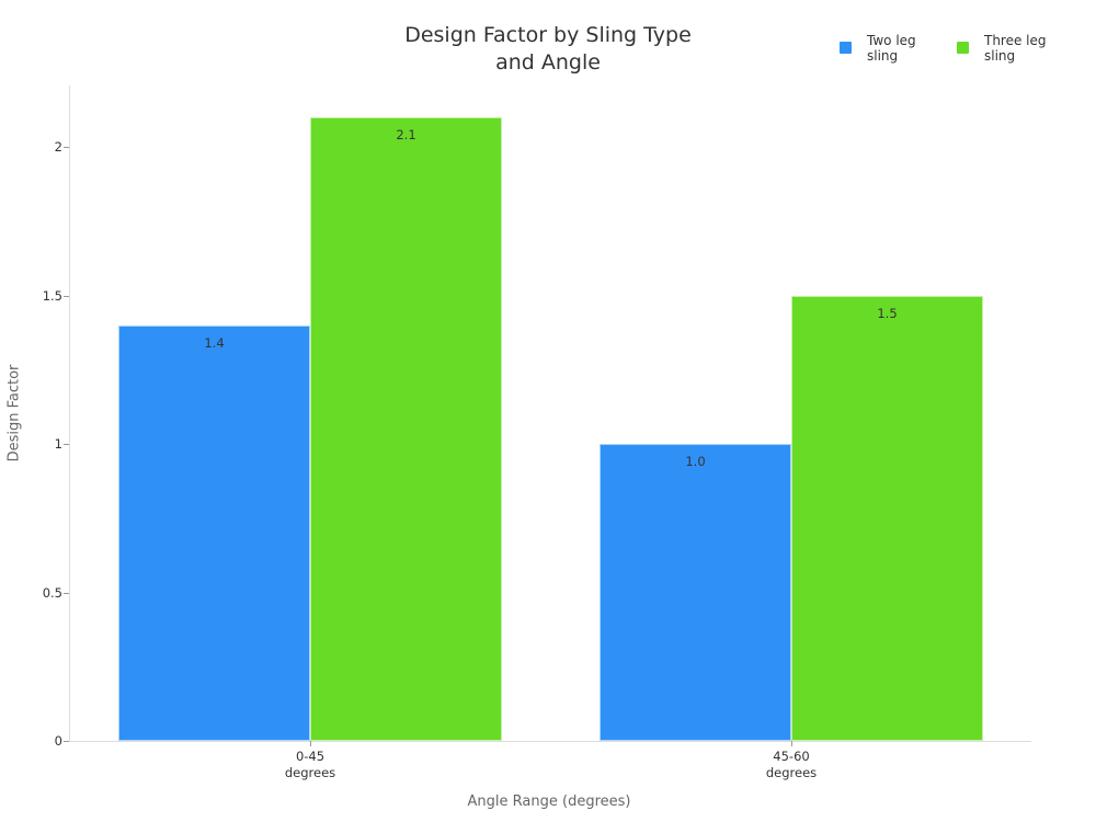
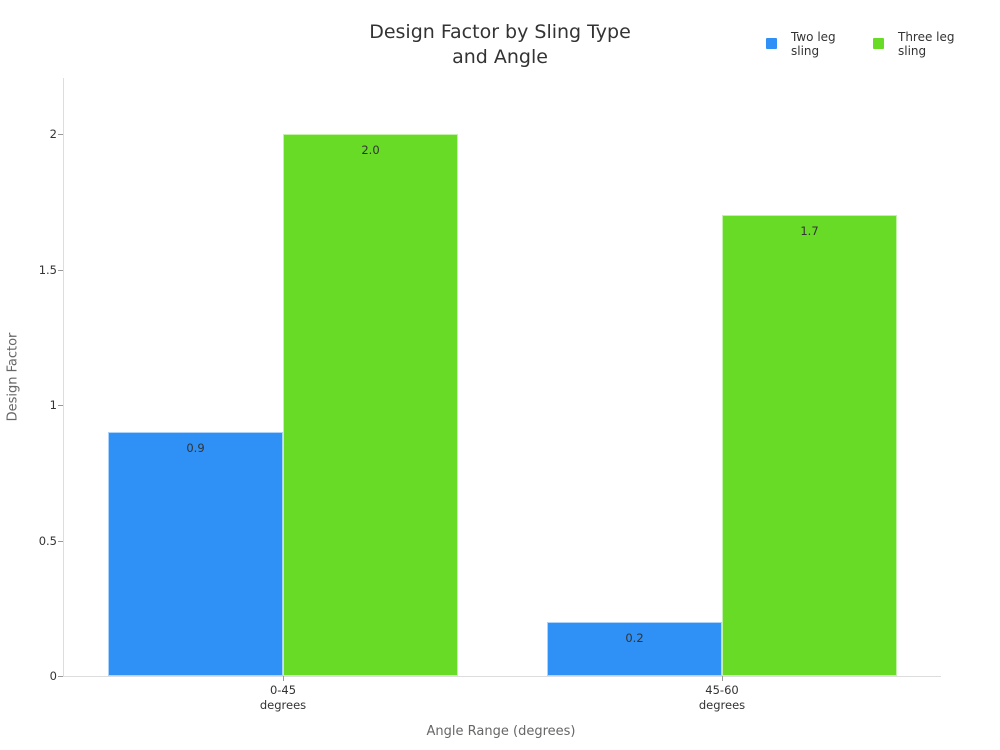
Two leg sling/0-45 degrees: 1.4 -> 0.9
Three leg sling/0-45 degrees: 2.1 -> 2.0
Two leg sling/45-60 degrees: 1.0 -> 0.2
Three leg sling/45-60 degrees: 1.5 -> 1.7
